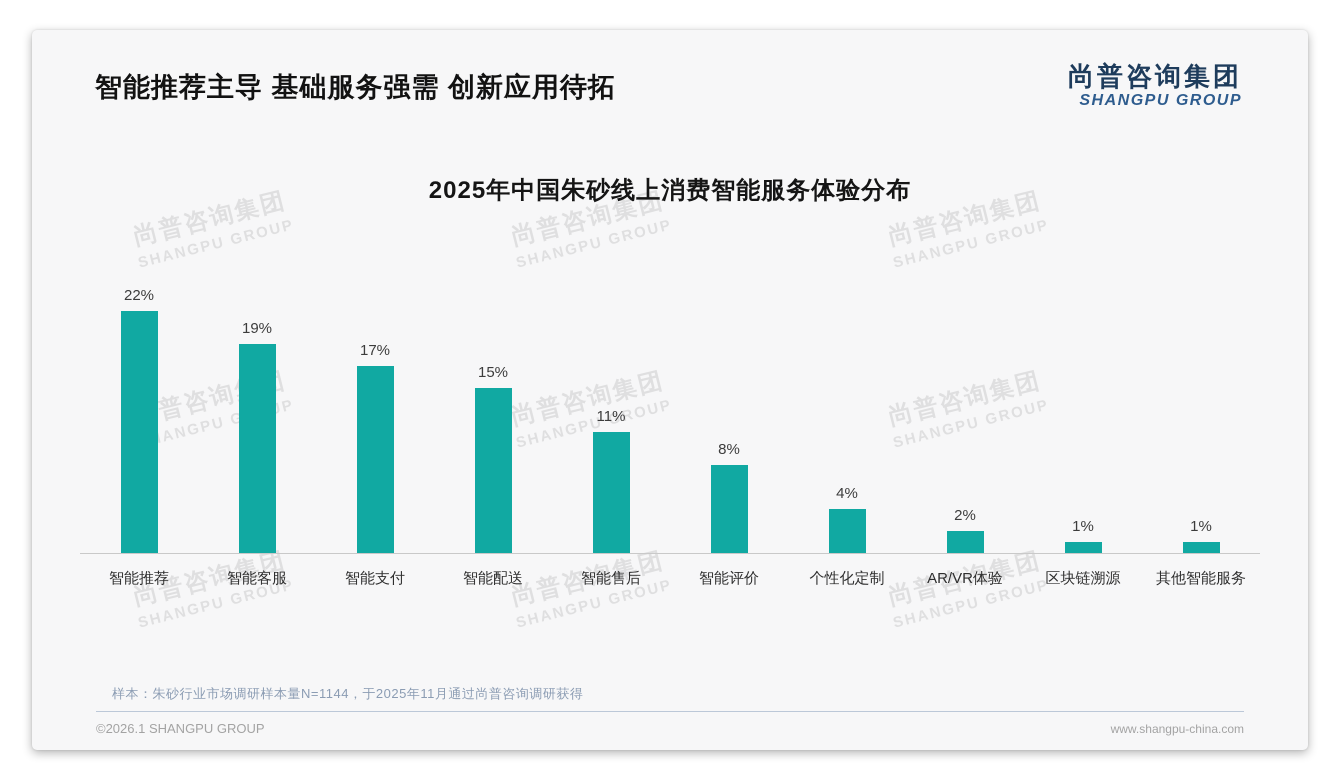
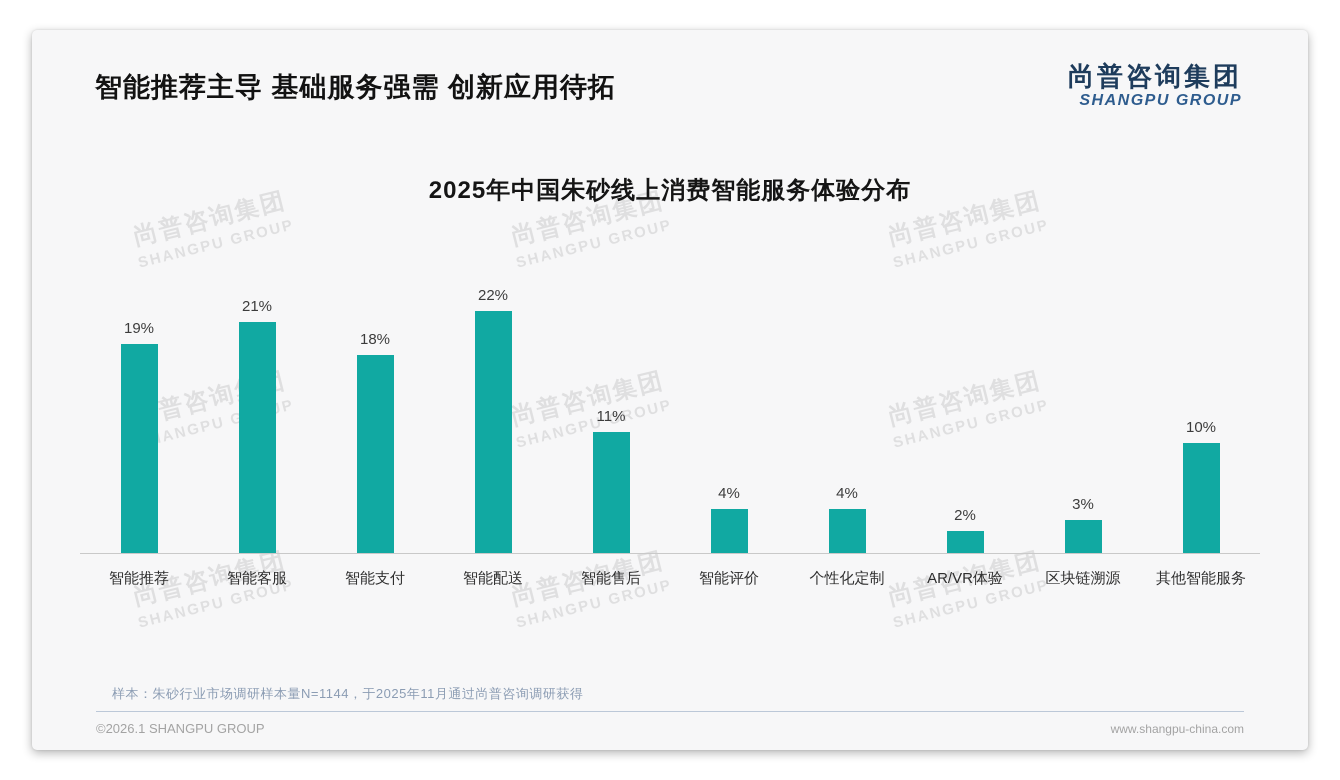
智能推荐: 22% -> 19%
智能客服: 19% -> 21%
智能支付: 17% -> 18%
智能配送: 15% -> 22%
智能评价: 8% -> 4%
区块链溯源: 1% -> 3%
其他智能服务: 1% -> 10%
